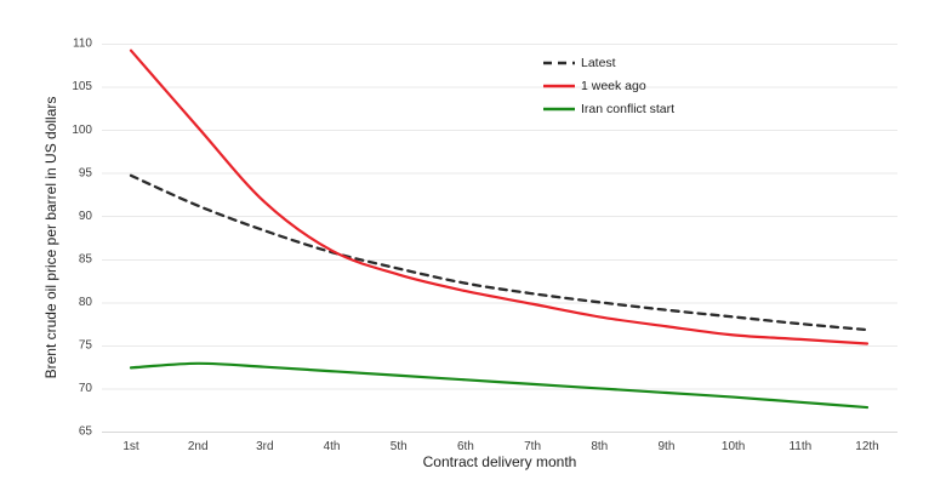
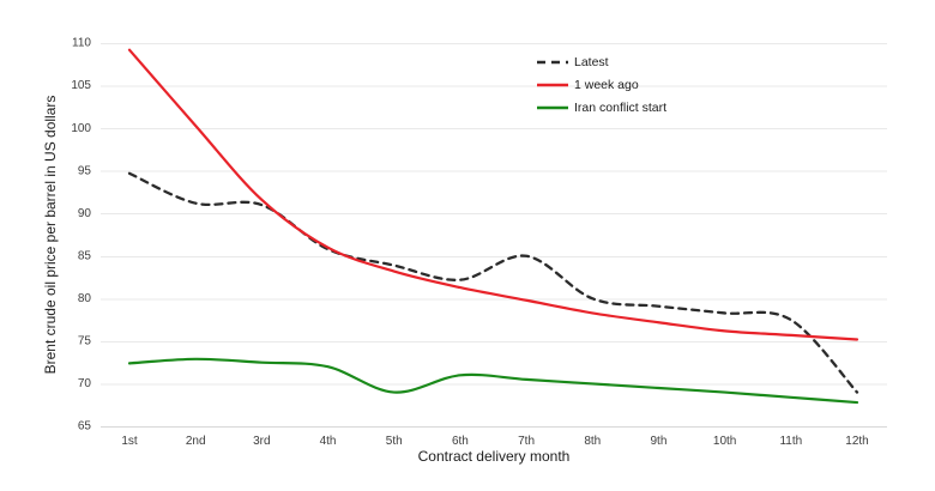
Latest/3rd: 88 -> 91
Iran conflict start/5th: 72 -> 69
Latest/7th: 81 -> 85
Latest/12th: 77 -> 69
